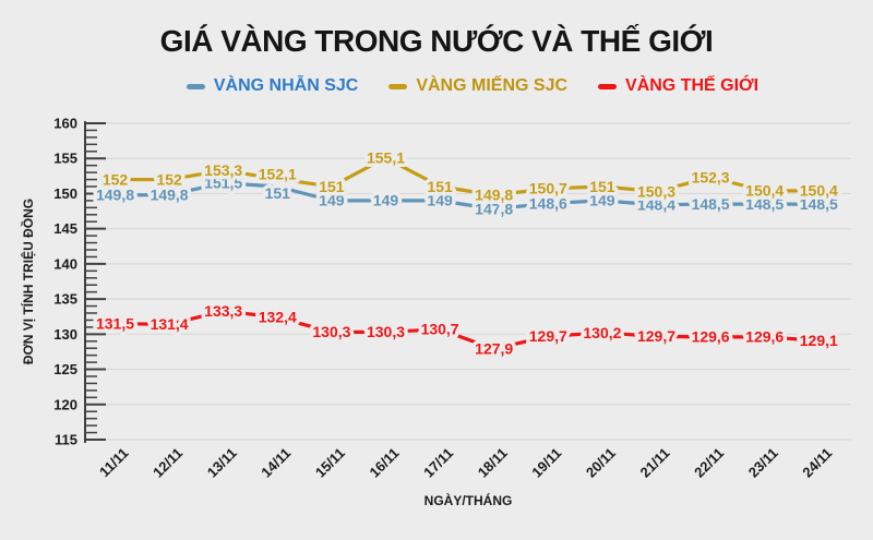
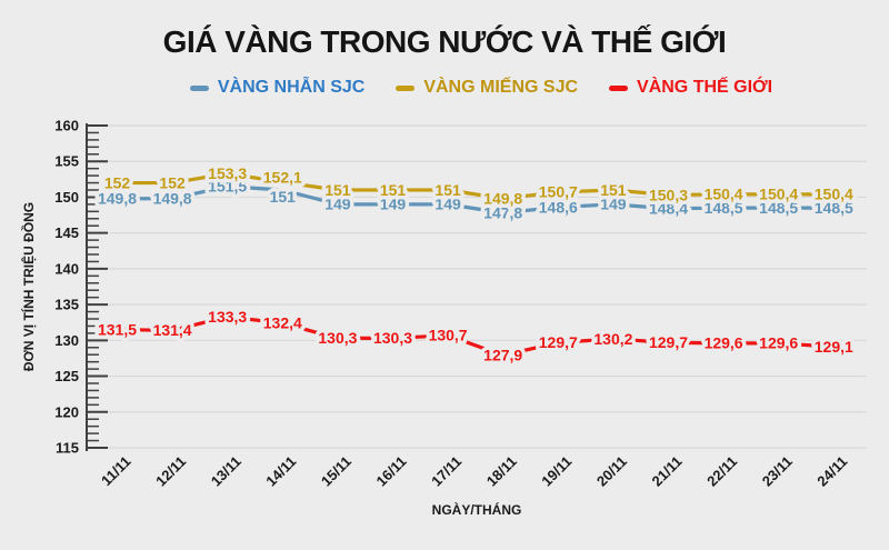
VÀNG MIẾNG SJC/16/11: 155,1 -> 151
VÀNG MIẾNG SJC/22/11: 152,3 -> 150,4
